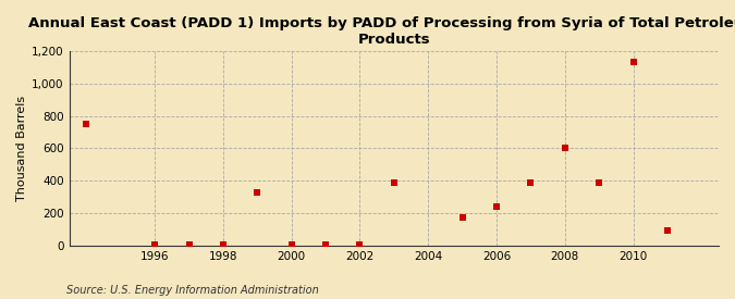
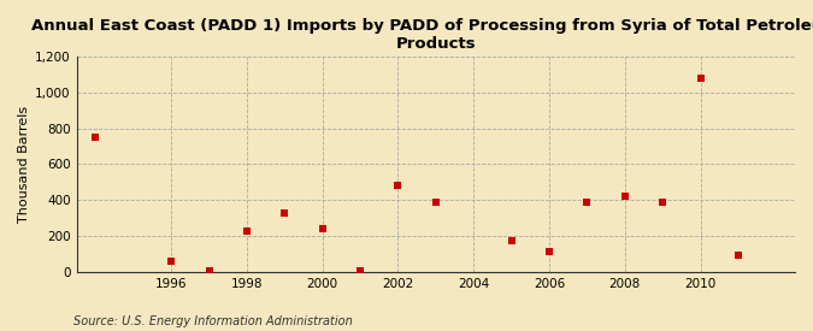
1996: 0 -> 60
1998: 0 -> 230
2000: 0 -> 240
2002: 0 -> 480
2006: 240 -> 110
2008: 600 -> 420
2010: 1,130 -> 1,080
